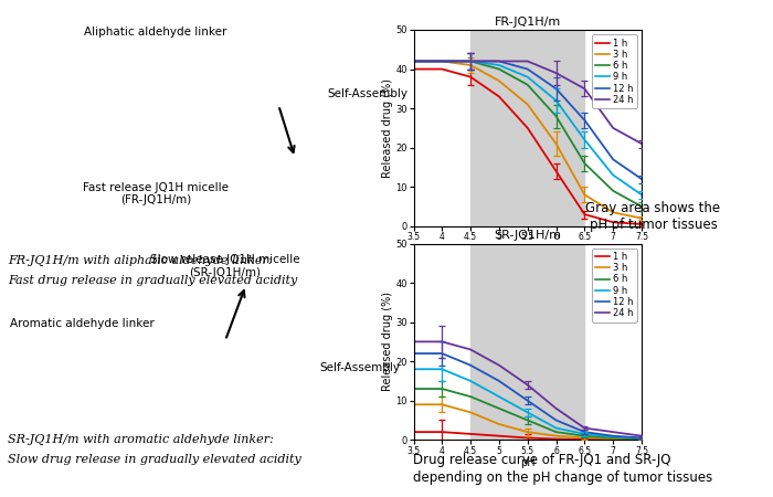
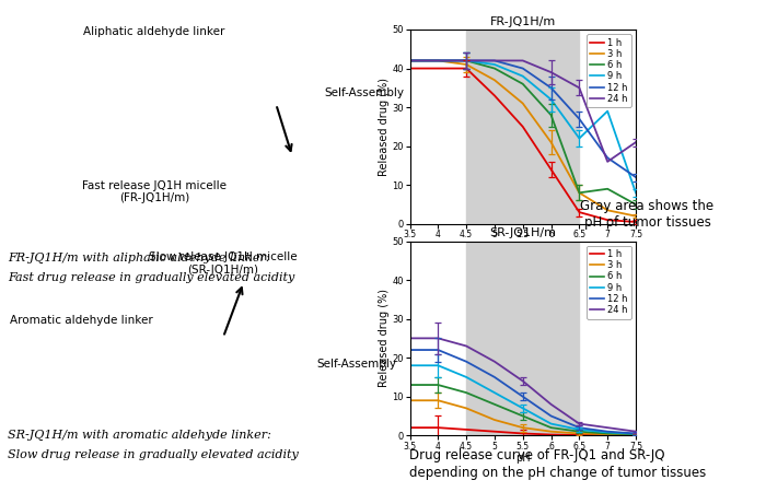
FR-JQ1H/m/1 h/4.5: 38.0 -> 40.0
FR-JQ1H/m/6 h/6.5: 16 -> 8
FR-JQ1H/m/9 h/7: 13 -> 29
FR-JQ1H/m/24 h/7: 25 -> 16
